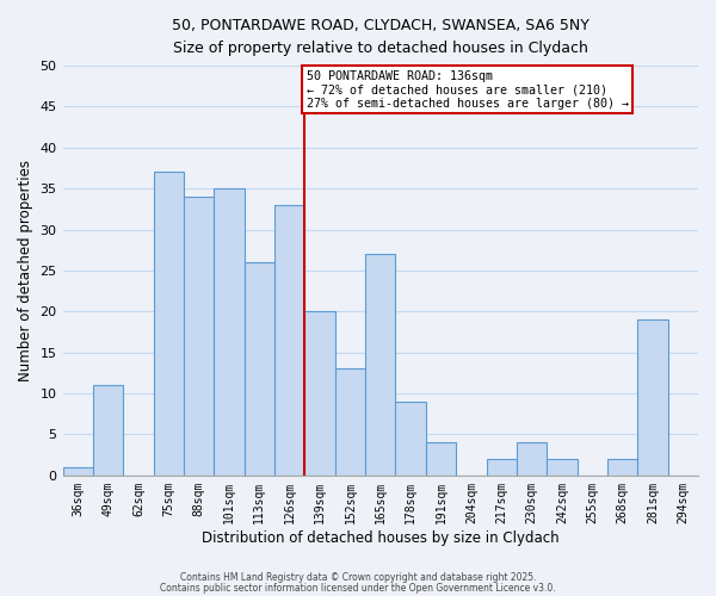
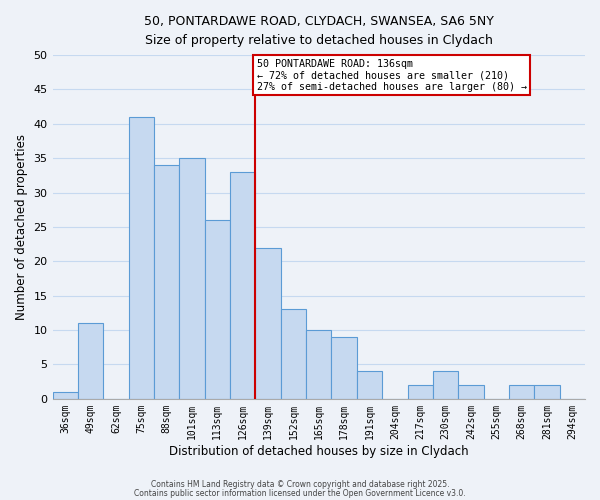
75sqm: 37 -> 41
139sqm: 20 -> 22
165sqm: 27 -> 10
281sqm: 19 -> 2
